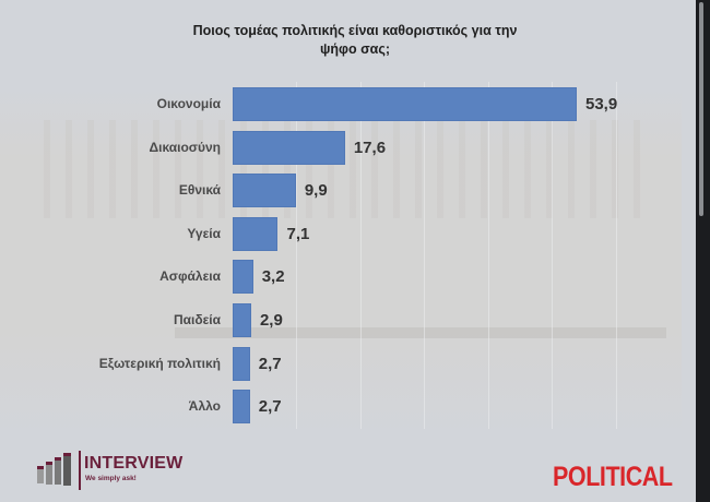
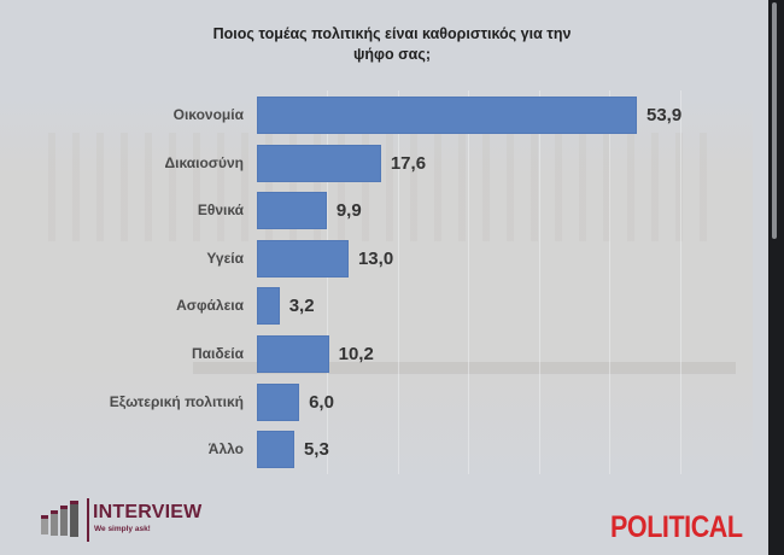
Υγεία: 7,1 -> 13,0
Παιδεία: 2,9 -> 10,2
Εξωτερική πολιτική: 2,7 -> 6,0
Άλλο: 2,7 -> 5,3
